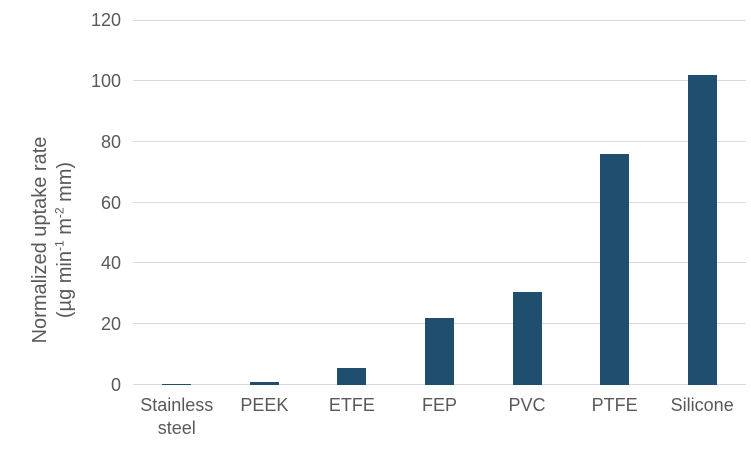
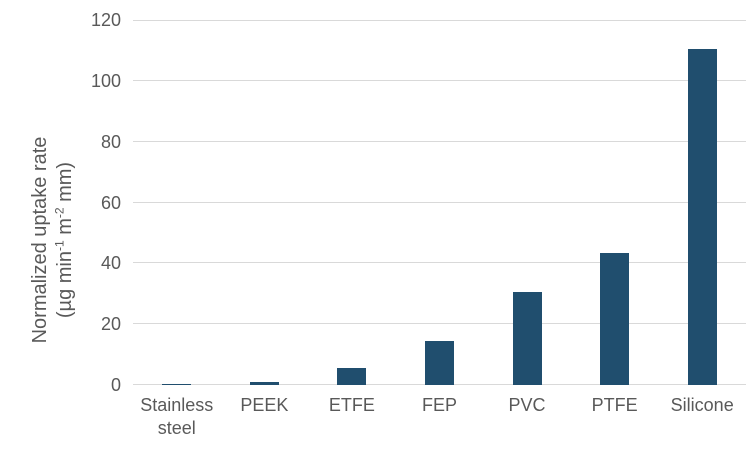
FEP: 22 -> 14
PTFE: 76 -> 44
Silicone: 102 -> 110
